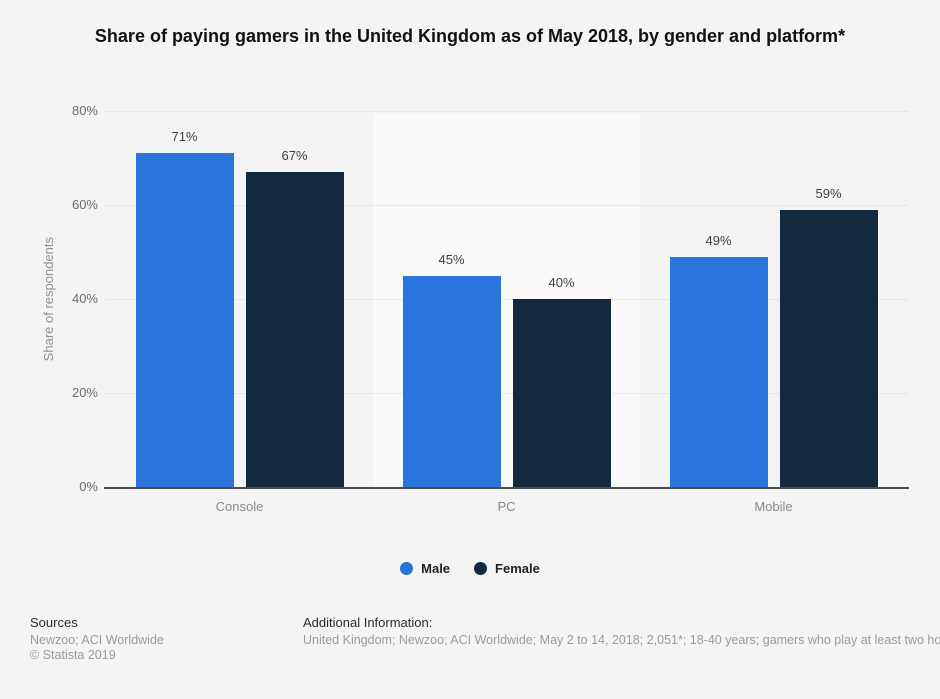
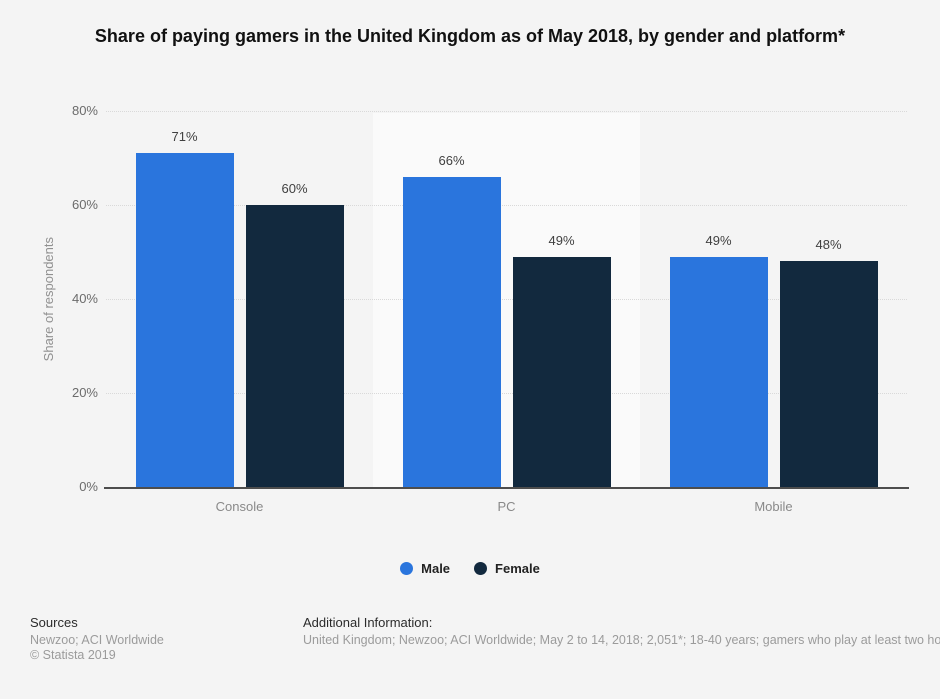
Female/Console: 67% -> 60%
Male/PC: 45% -> 66%
Female/PC: 40% -> 49%
Female/Mobile: 59% -> 48%
